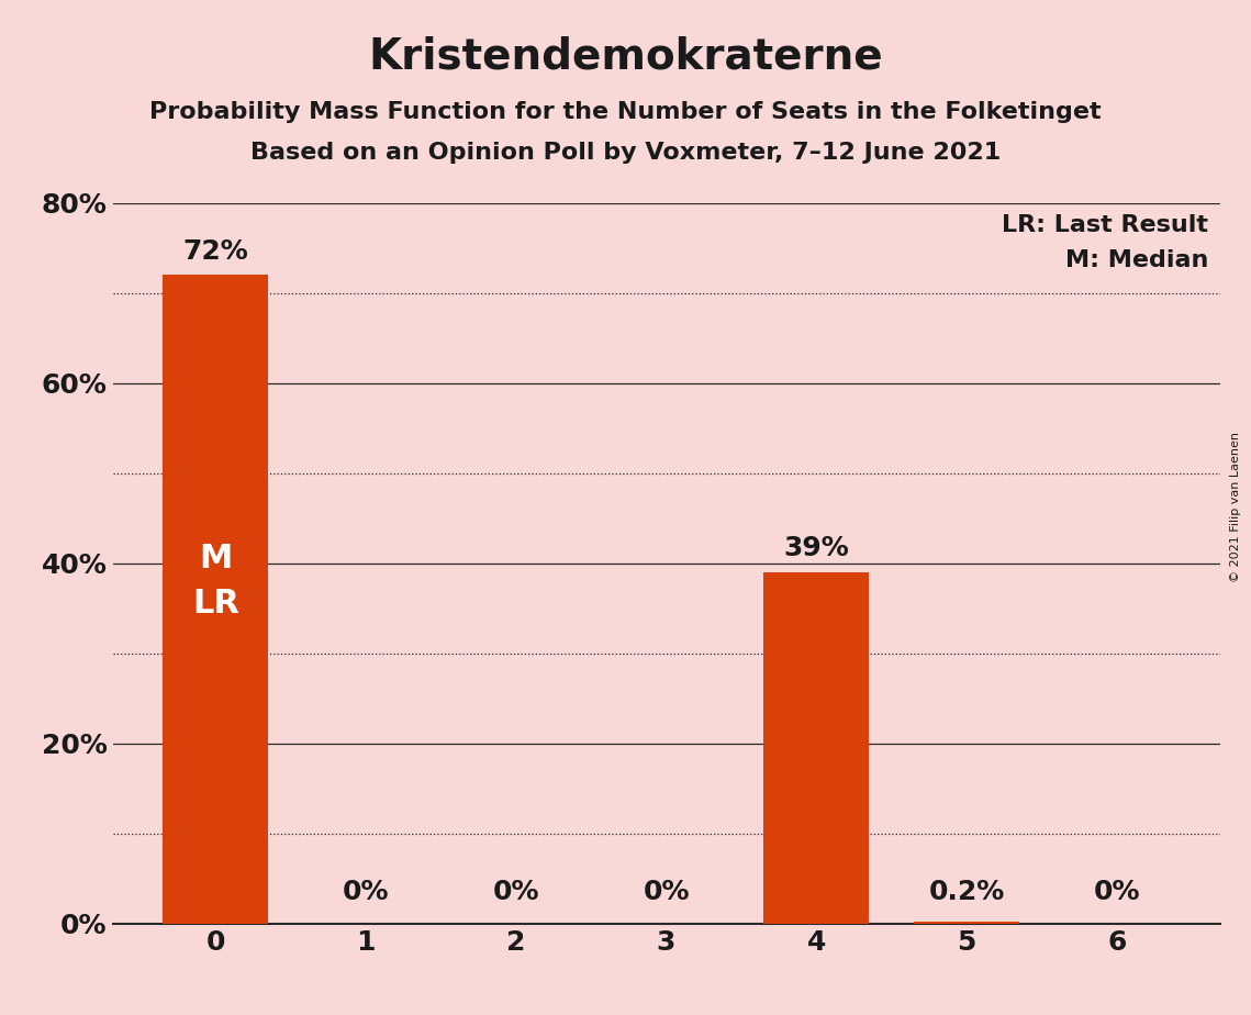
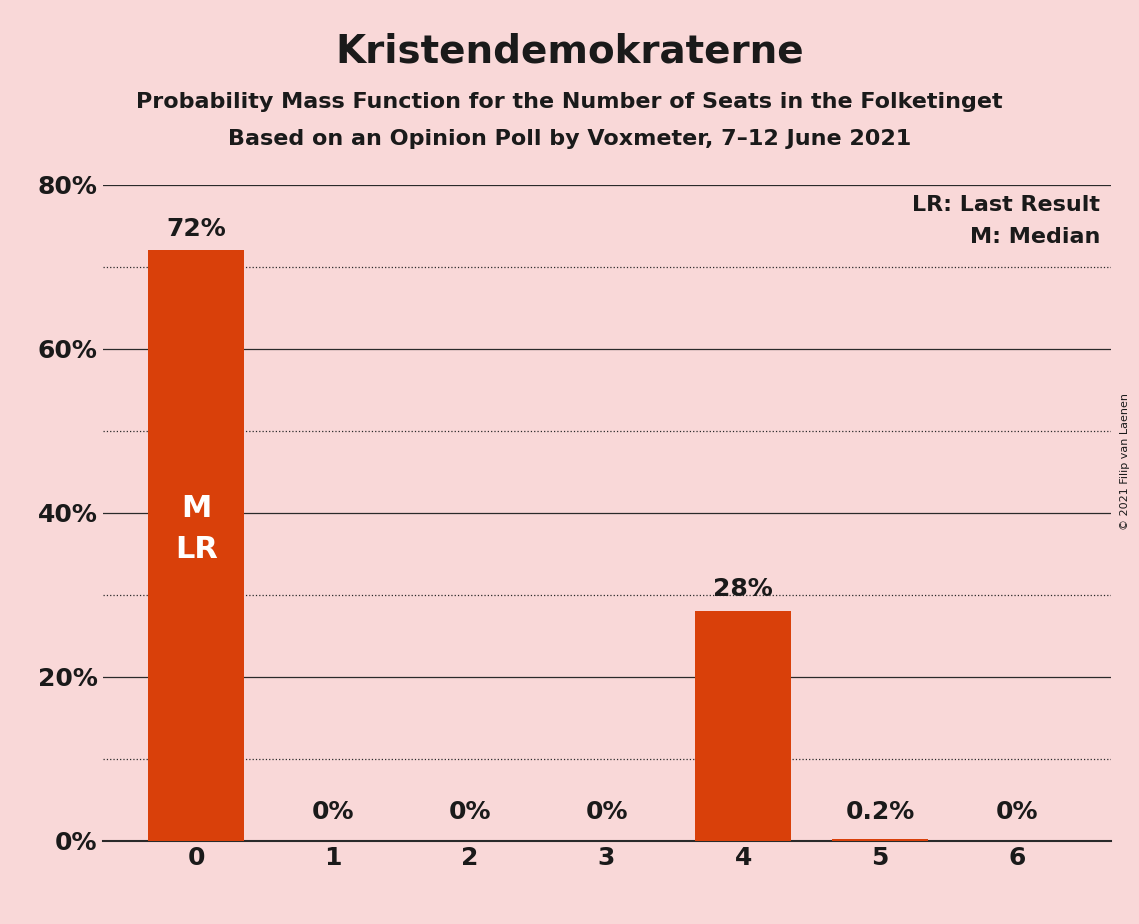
4: 39% -> 28%
